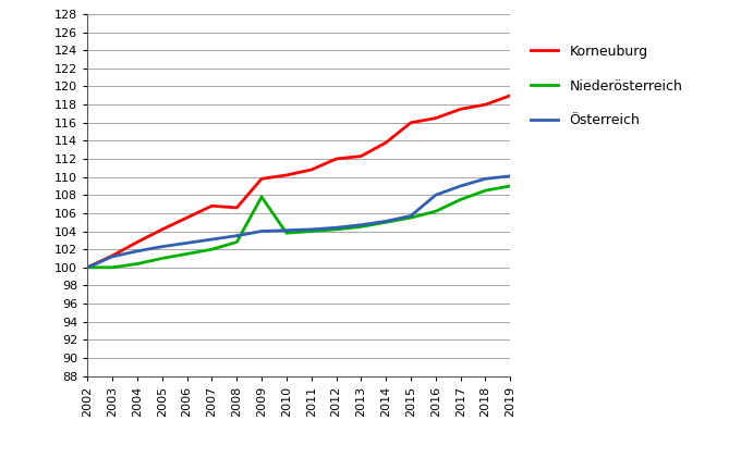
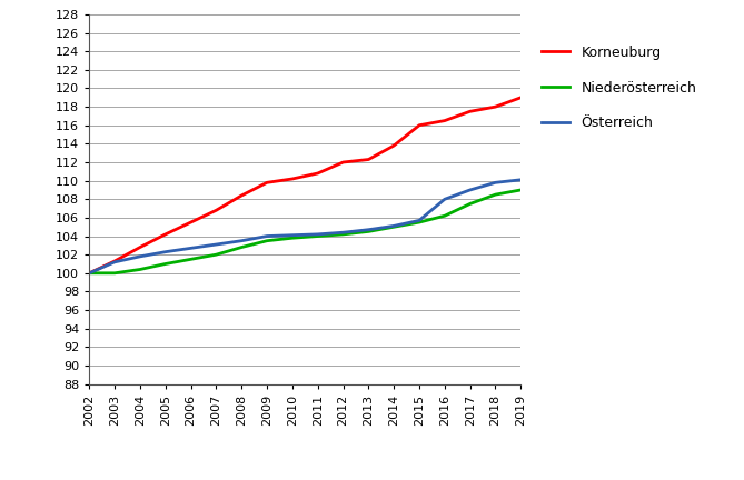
Korneuburg/2008: 106.6 -> 108.4
Niederösterreich/2009: 107.8 -> 103.5
